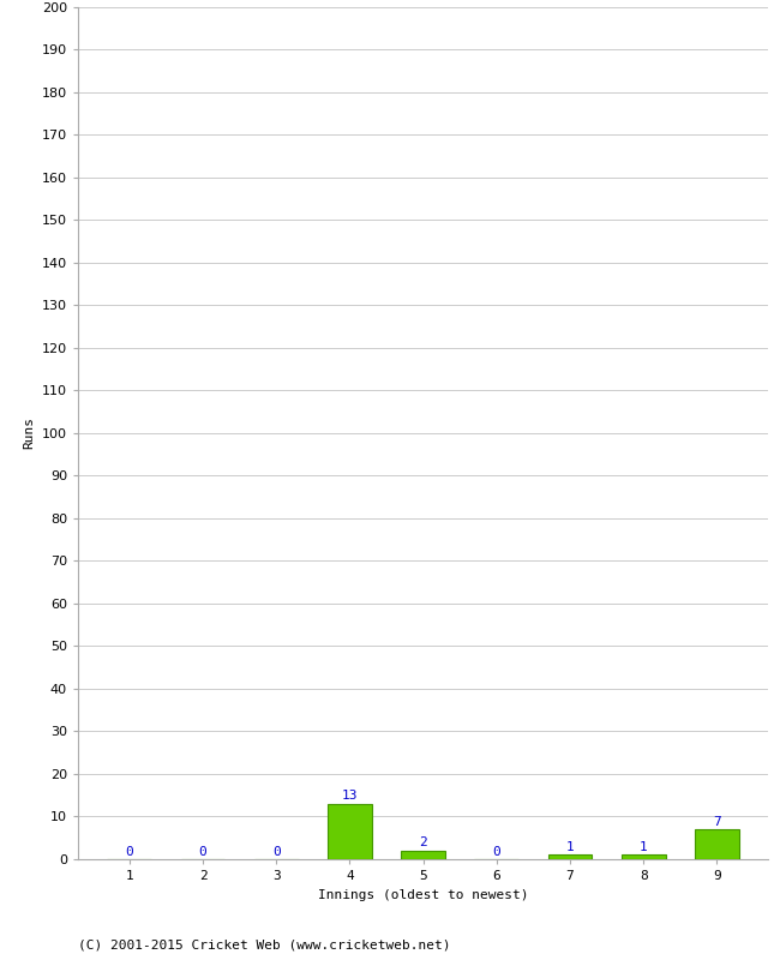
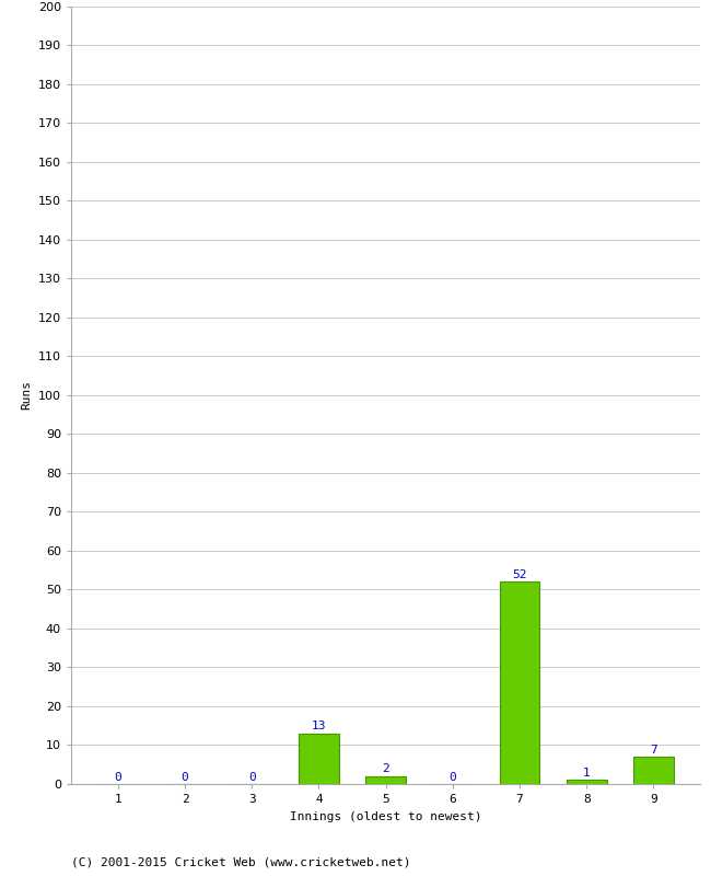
7: 1 -> 52
